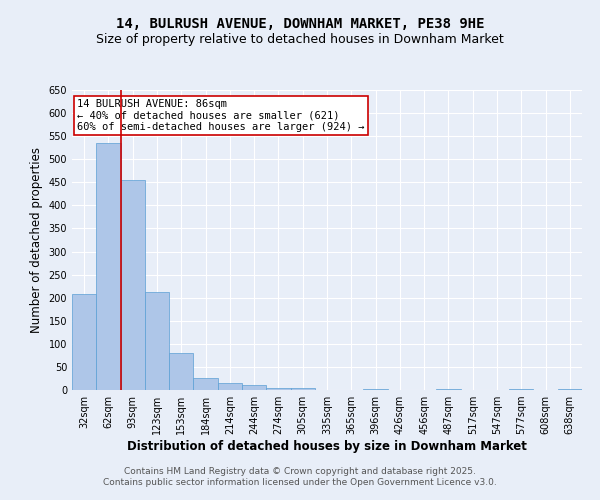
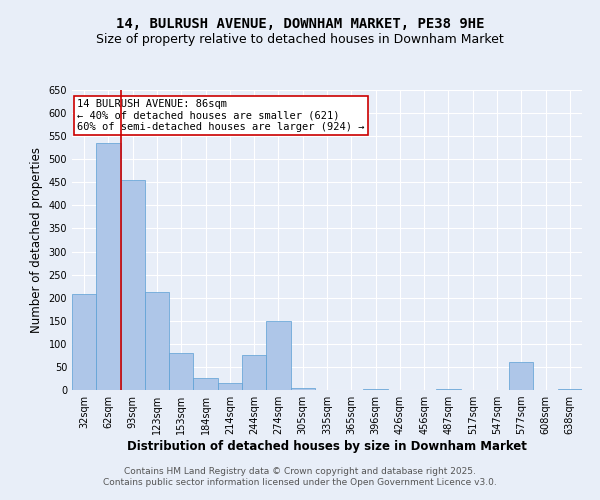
244sqm: 10 -> 75
274sqm: 5 -> 150
577sqm: 2 -> 60
